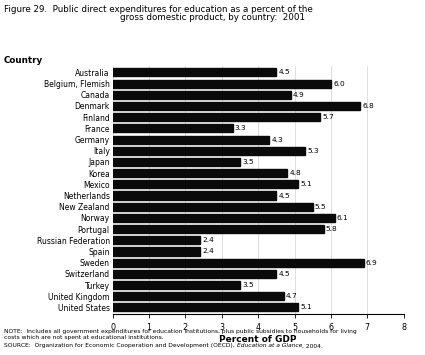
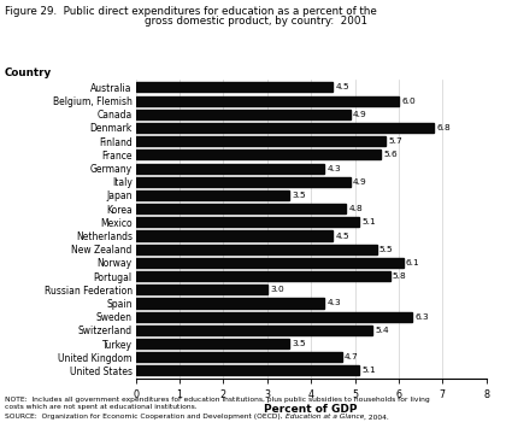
France: 3.3 -> 5.6
Italy: 5.3 -> 4.9
Russian Federation: 2.4 -> 3.0
Spain: 2.4 -> 4.3
Sweden: 6.9 -> 6.3
Switzerland: 4.5 -> 5.4
